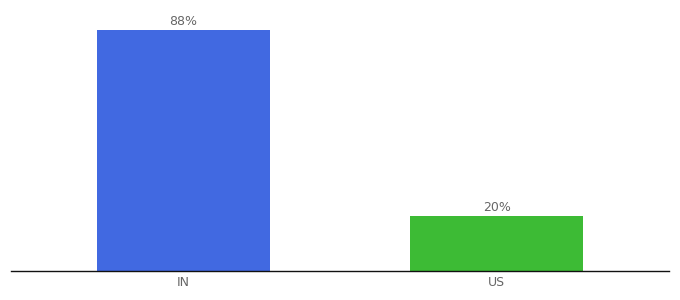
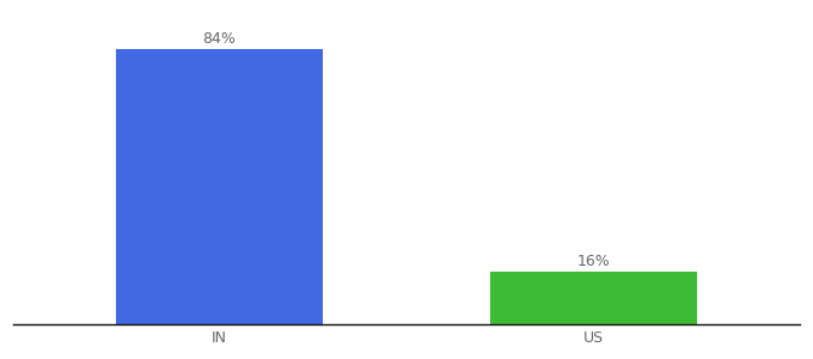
IN: 88% -> 84%
US: 20% -> 16%
